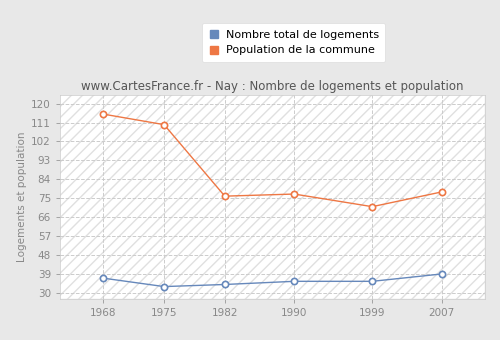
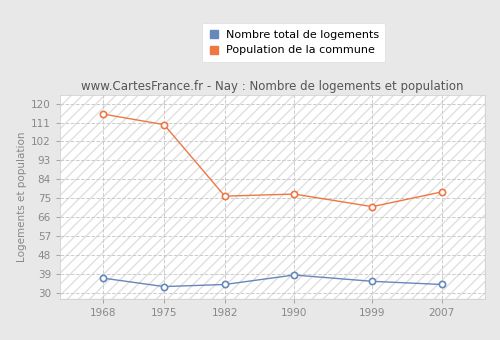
Nombre total de logements/1990: 35.5 -> 38.5
Nombre total de logements/2007: 39.0 -> 34.0
